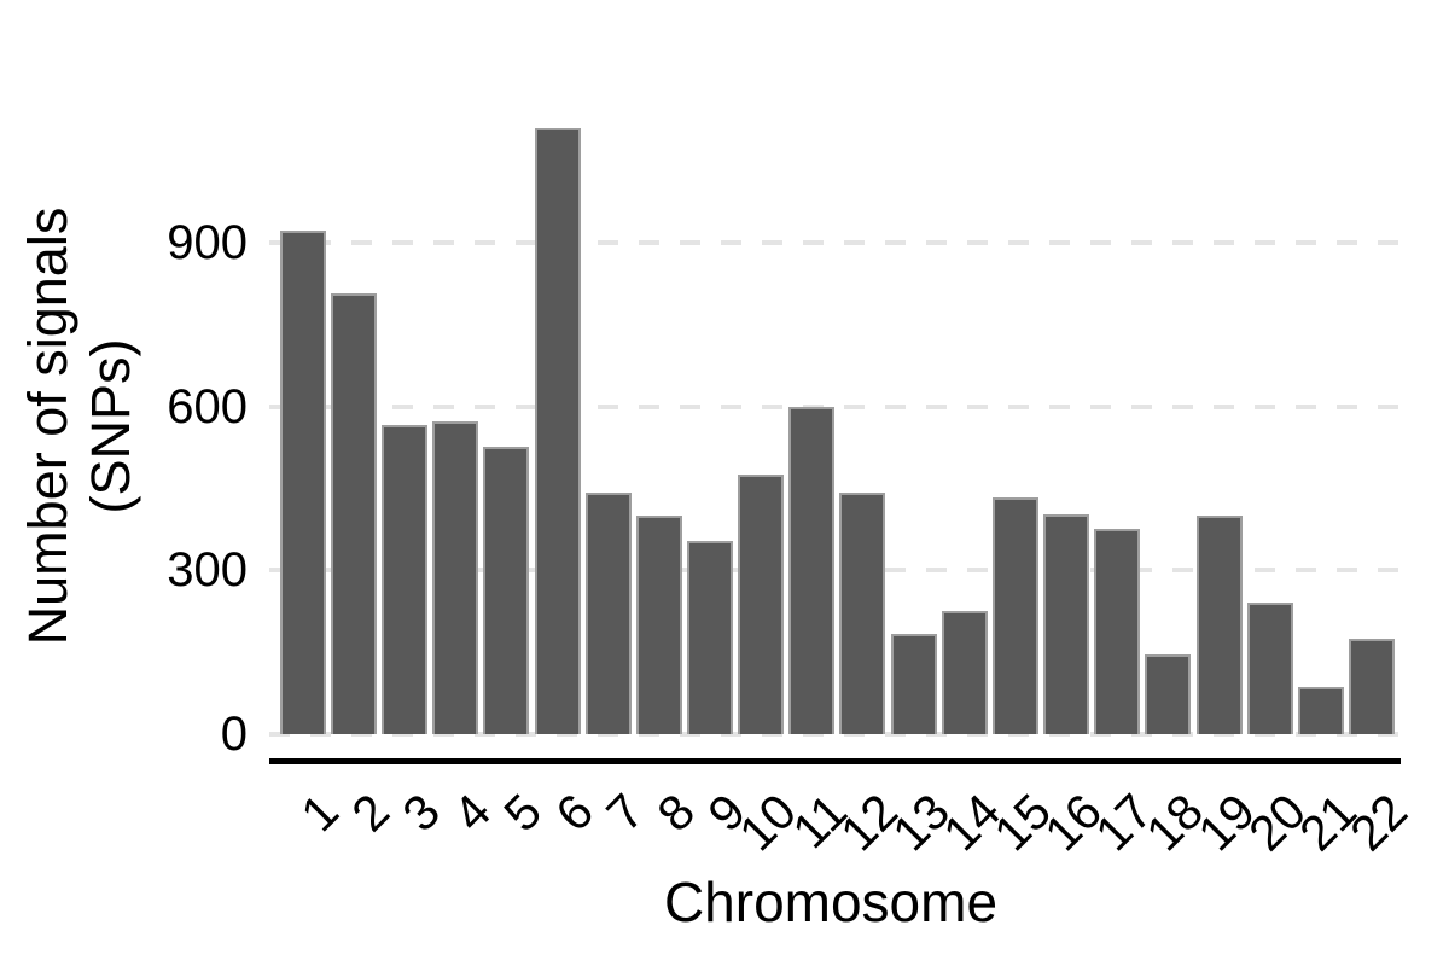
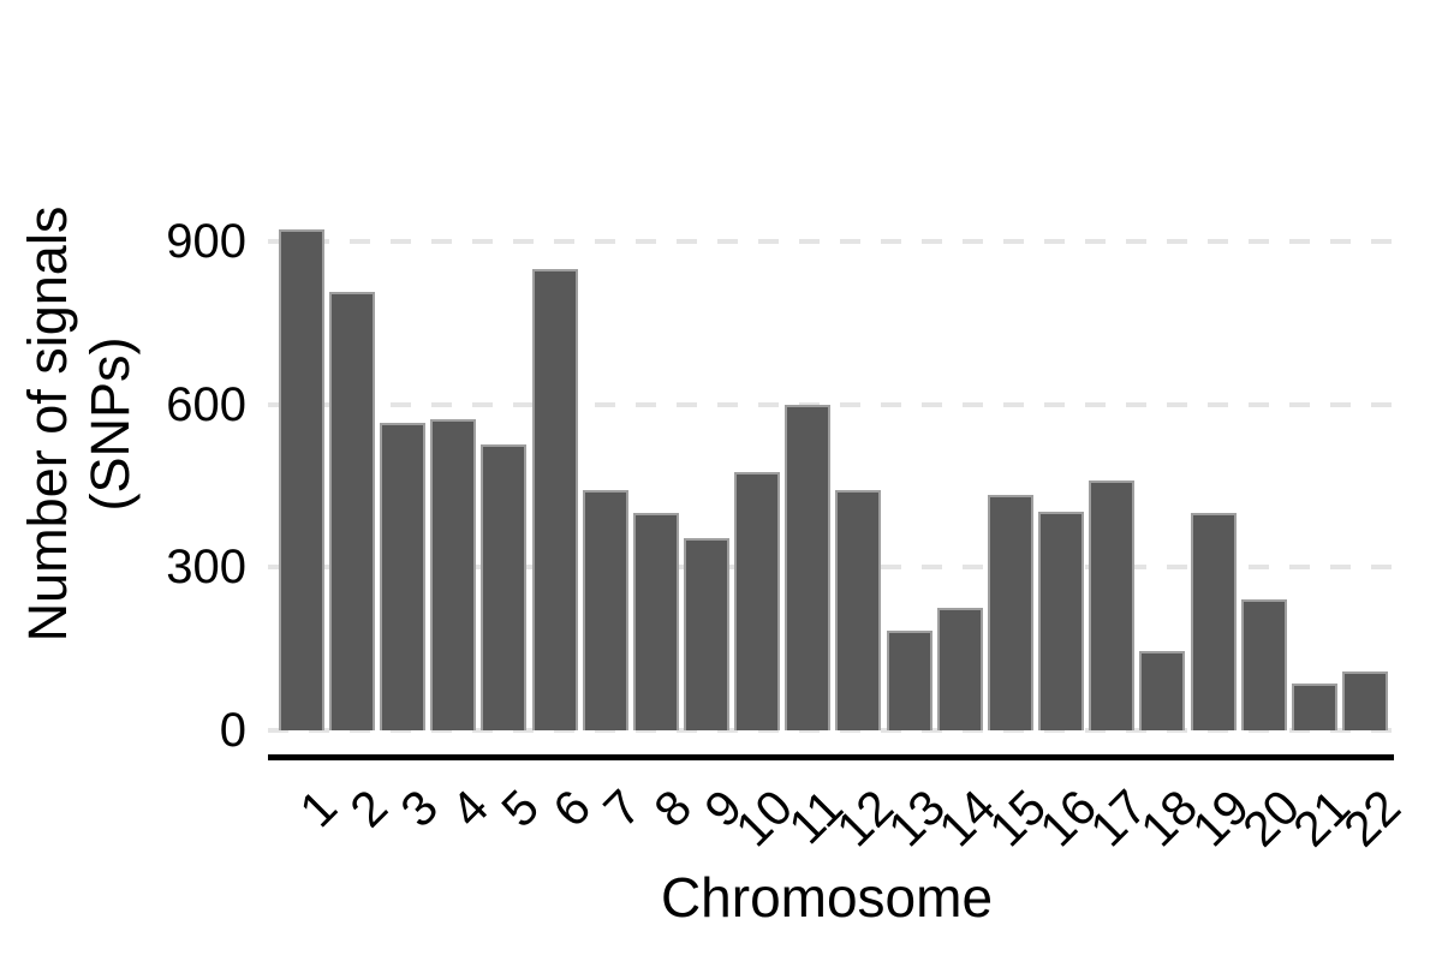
6: 1110 -> 850
17: 380 -> 460
22: 180 -> 110
